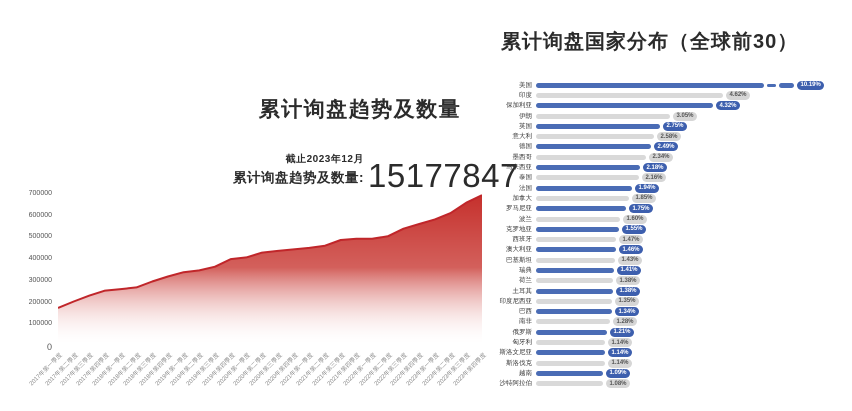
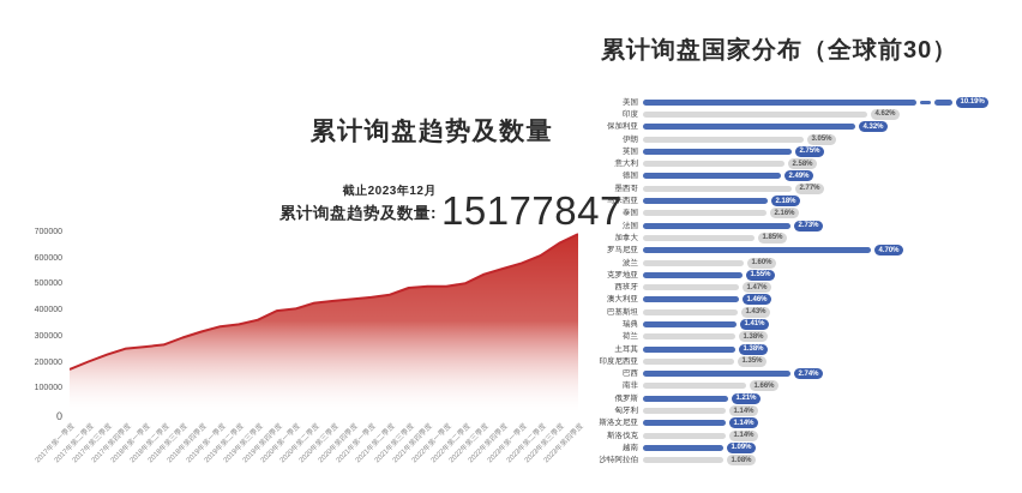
累计询盘国家分布（全球前30）/墨西哥: 2.34% -> 2.77%
累计询盘国家分布（全球前30）/法国: 1.94% -> 2.73%
累计询盘国家分布（全球前30）/罗马尼亚: 1.75% -> 4.70%
累计询盘国家分布（全球前30）/巴西: 1.34% -> 2.74%
累计询盘国家分布（全球前30）/南非: 1.28% -> 1.66%
